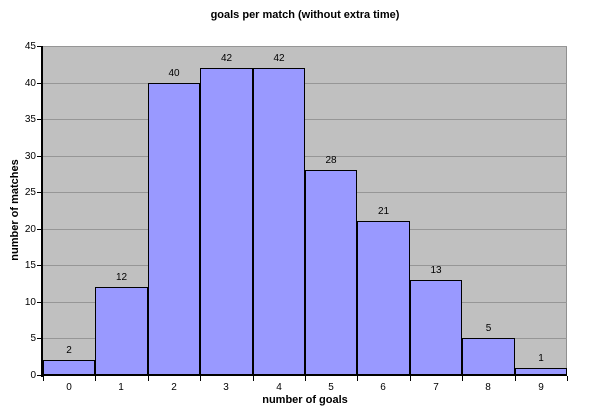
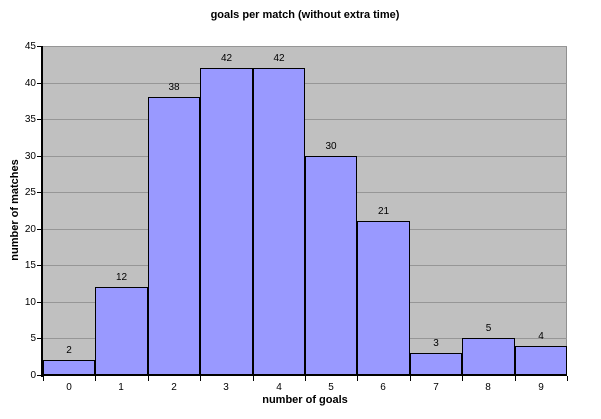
2: 40 -> 38
5: 28 -> 30
7: 13 -> 3
9: 1 -> 4
